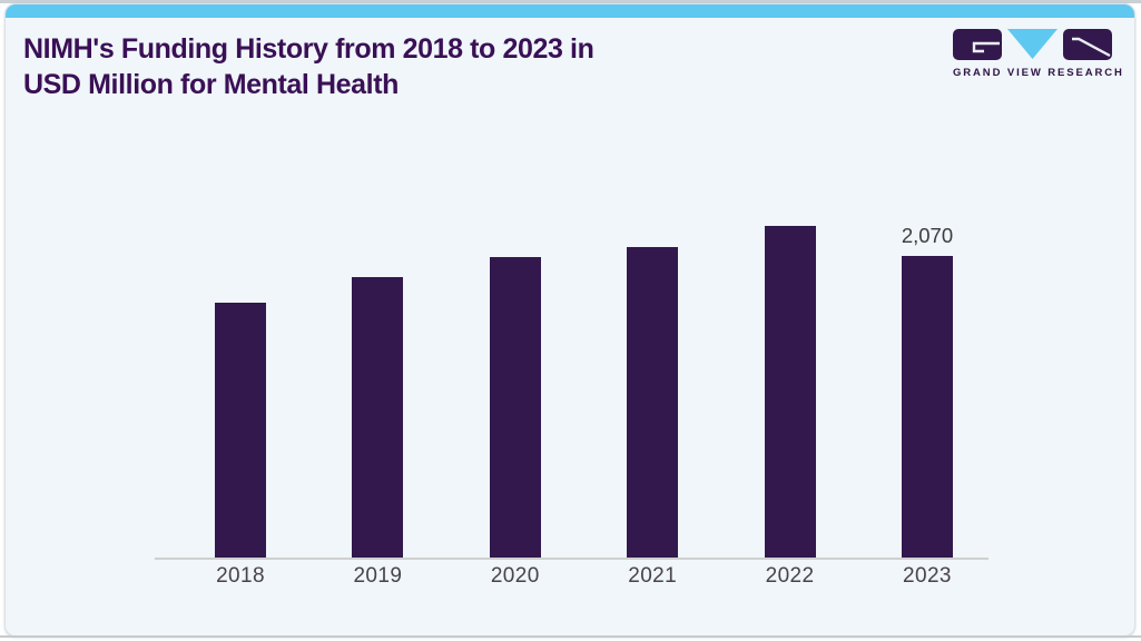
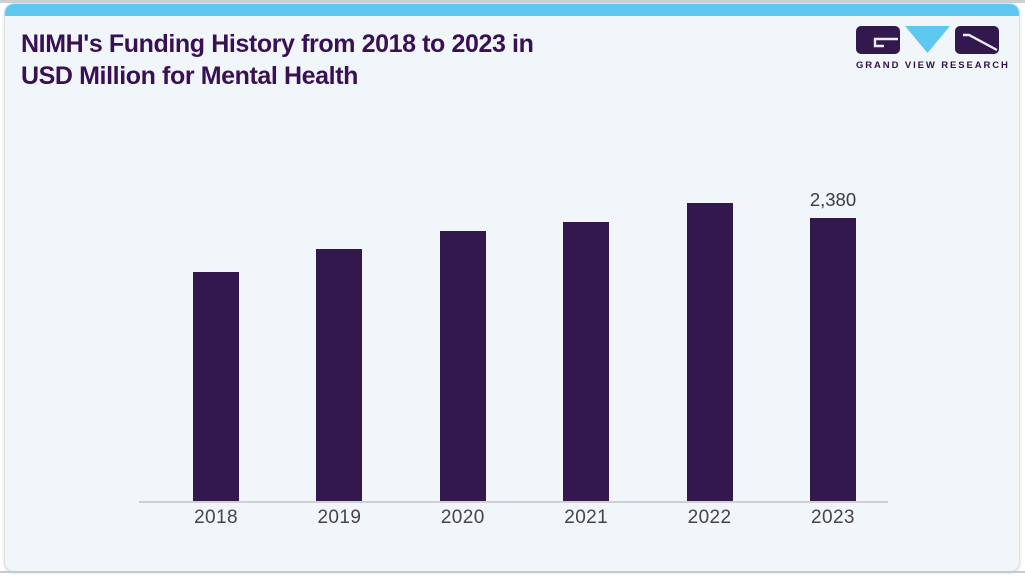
2023: 2,070 -> 2,380
